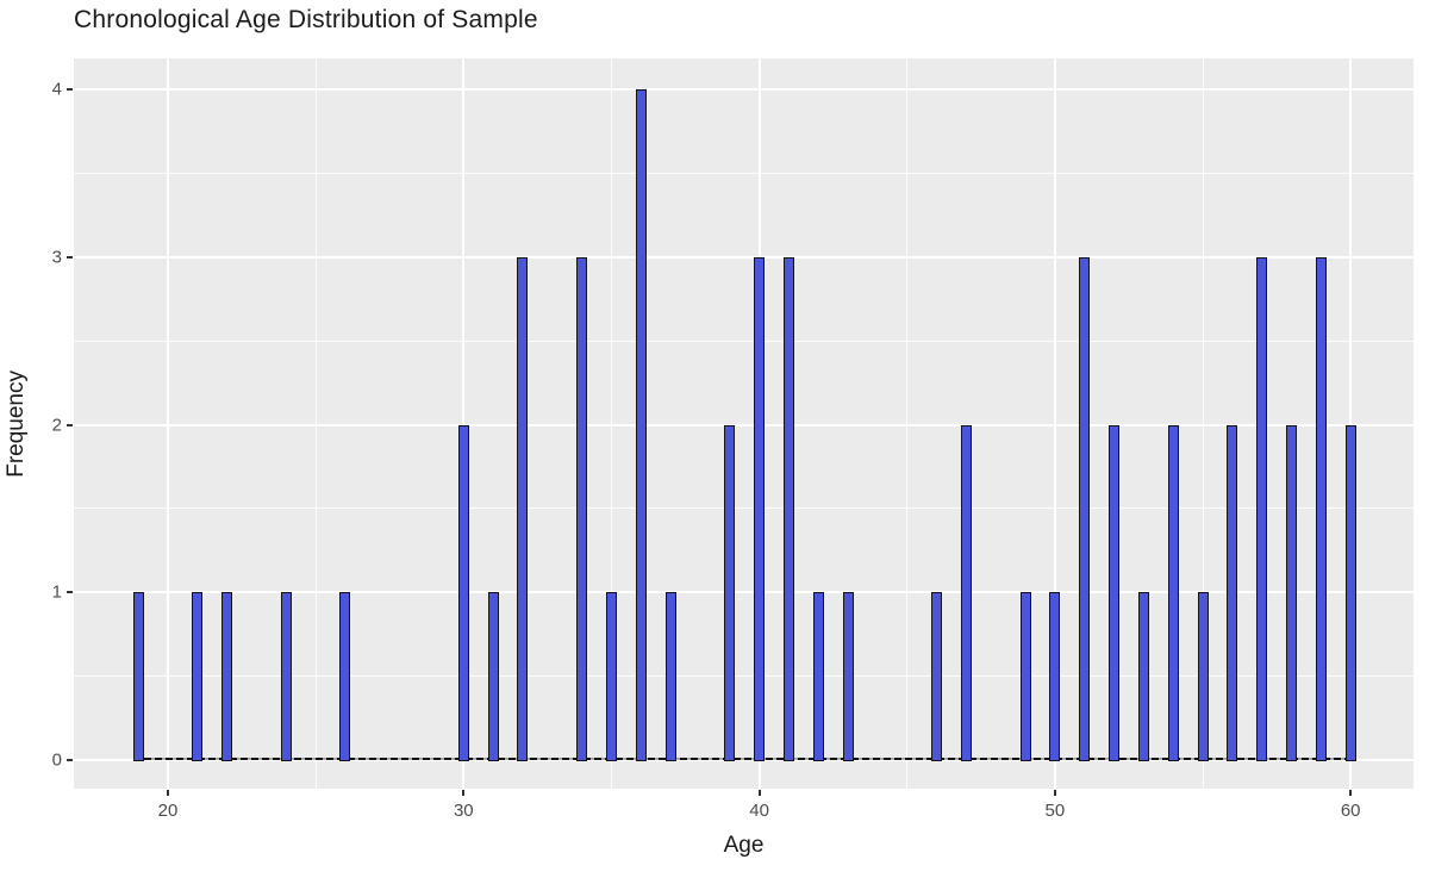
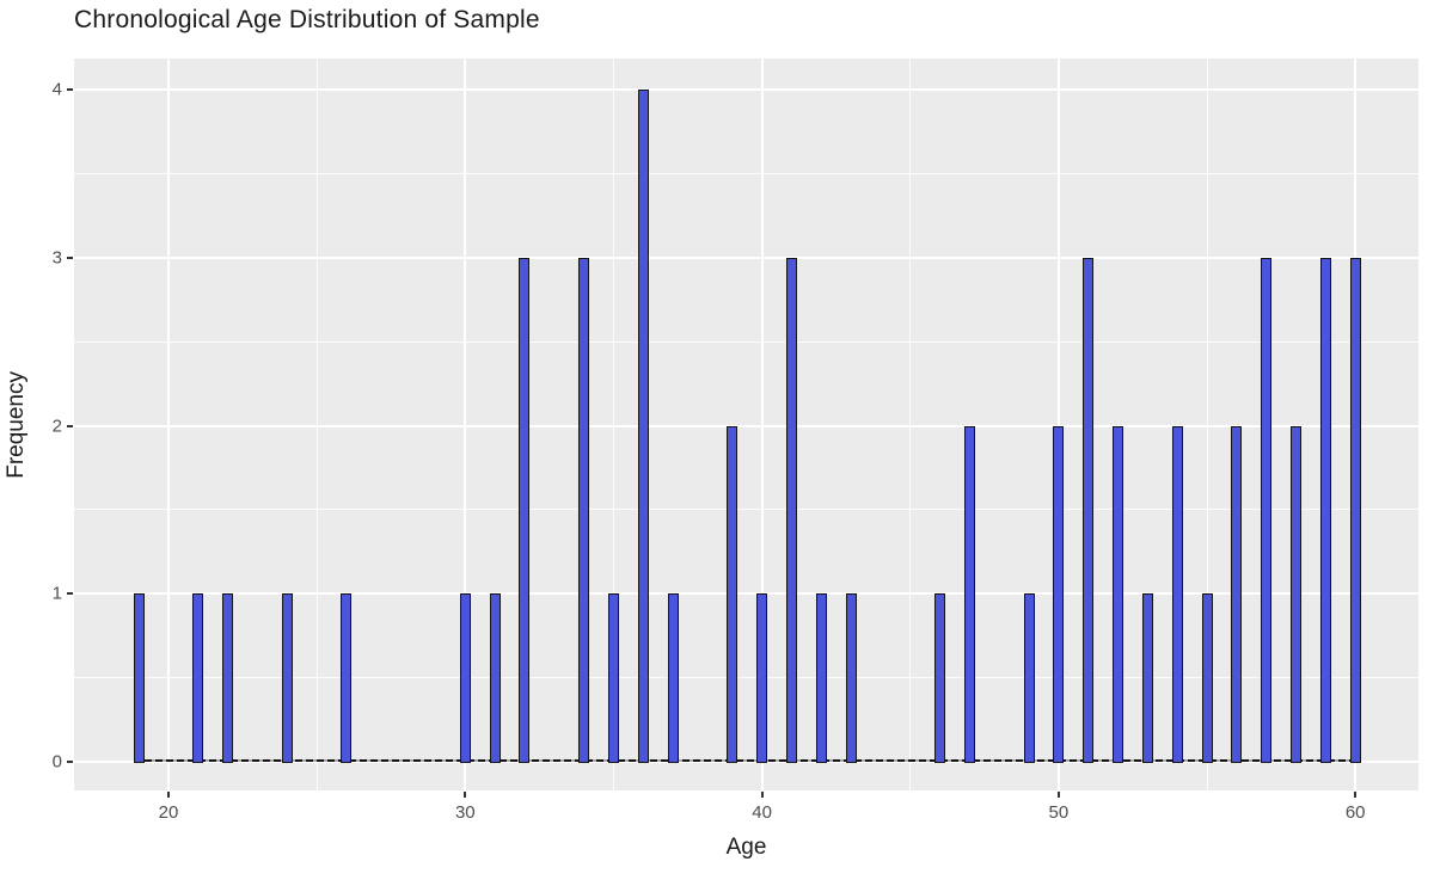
30: 2 -> 1
40: 3 -> 1
50: 1 -> 2
60: 2 -> 3
